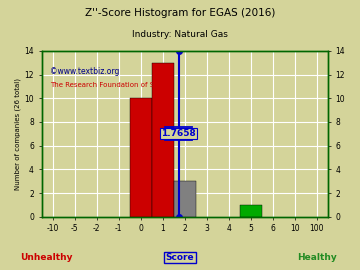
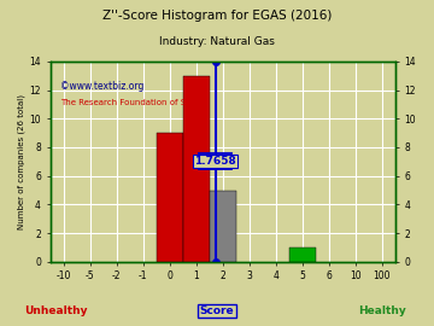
0: 10 -> 9
2: 3 -> 5
